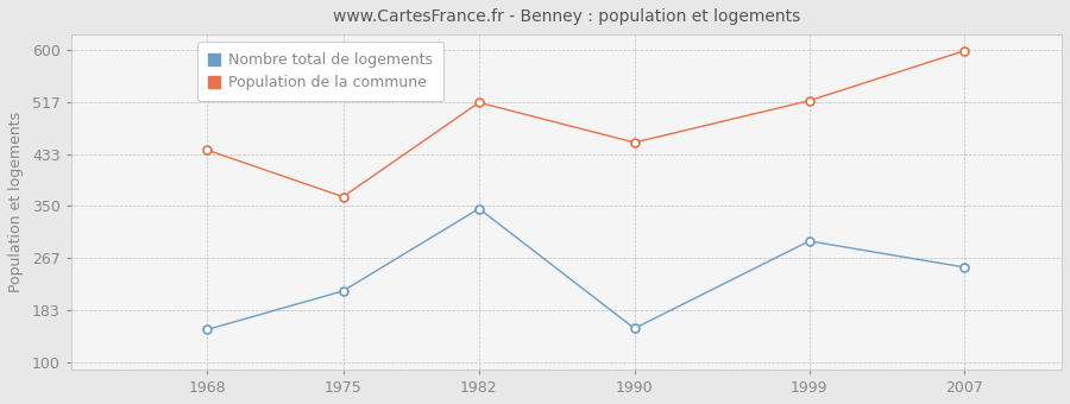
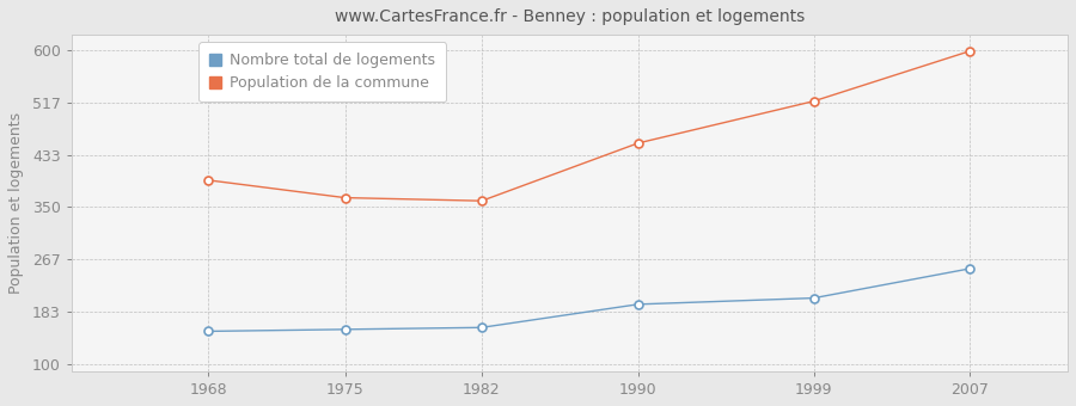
Population de la commune/1968: 440 -> 393
Nombre total de logements/1975: 214 -> 155
Nombre total de logements/1982: 346 -> 158
Population de la commune/1982: 516 -> 360
Nombre total de logements/1990: 154 -> 195
Nombre total de logements/1999: 294 -> 205
